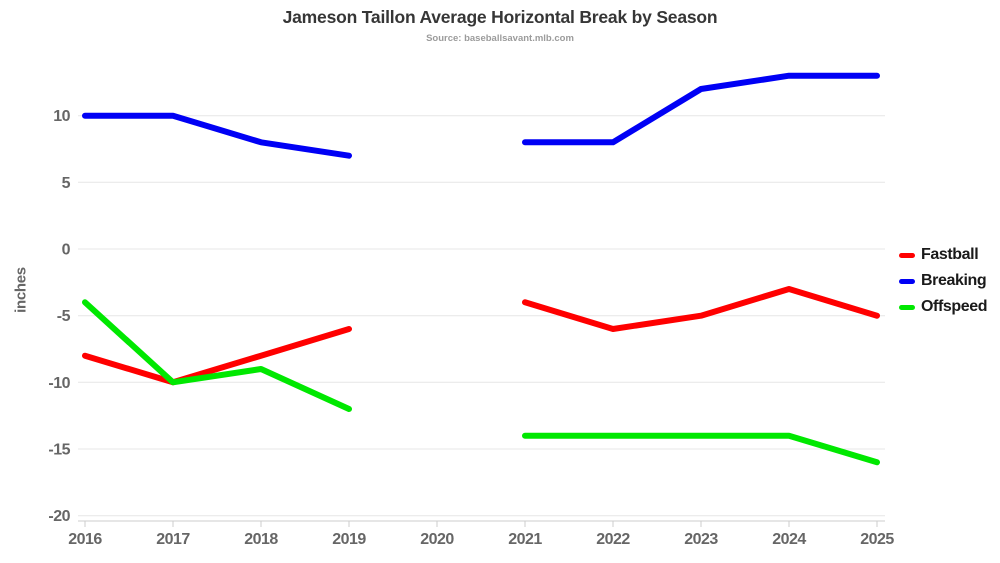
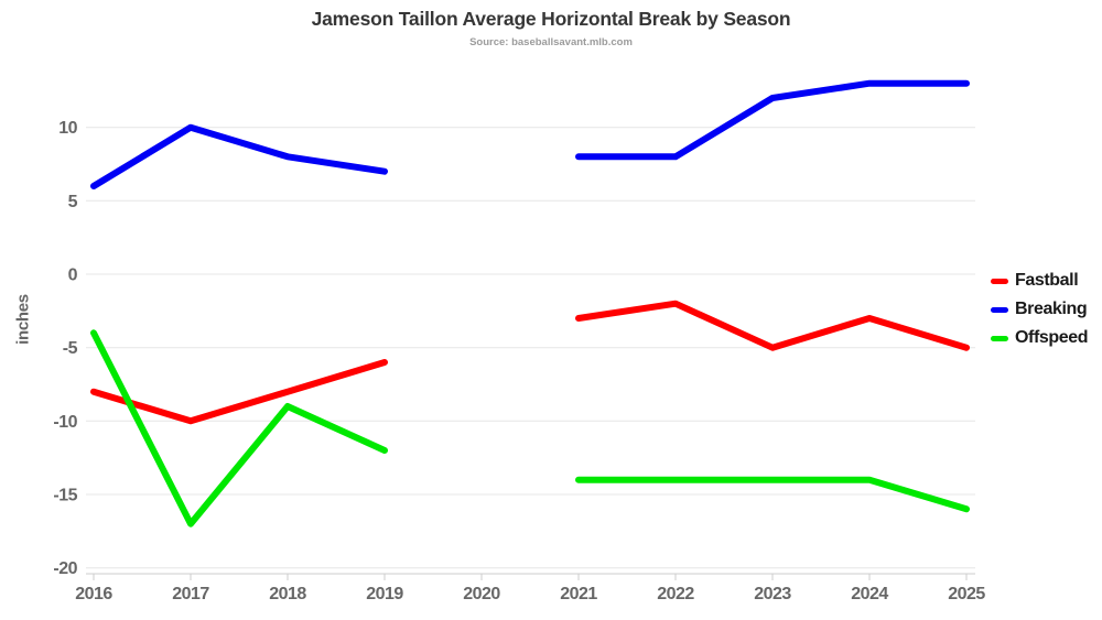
Breaking/2016: 10 -> 6
Offspeed/2017: -10 -> -17
Fastball/2021: -4 -> -3
Fastball/2022: -6 -> -2
